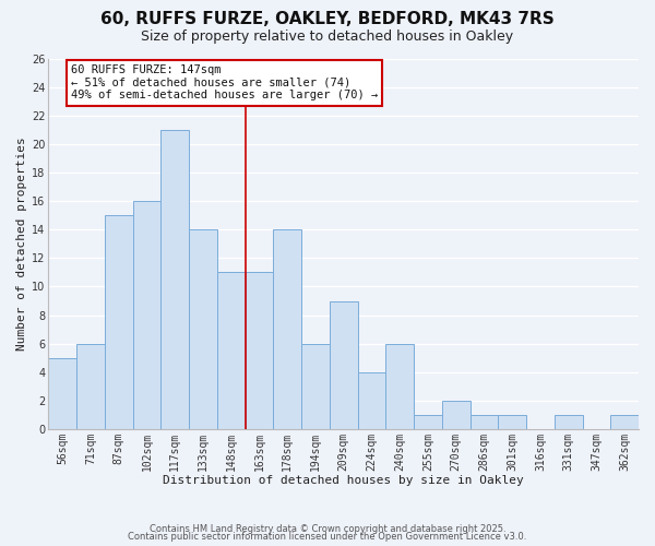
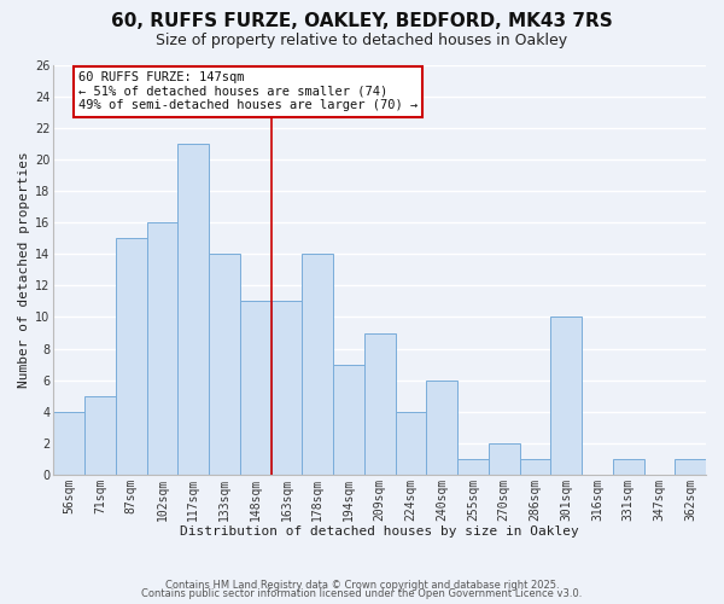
56sqm: 5 -> 4
71sqm: 6 -> 5
194sqm: 6 -> 7
301sqm: 1 -> 10
